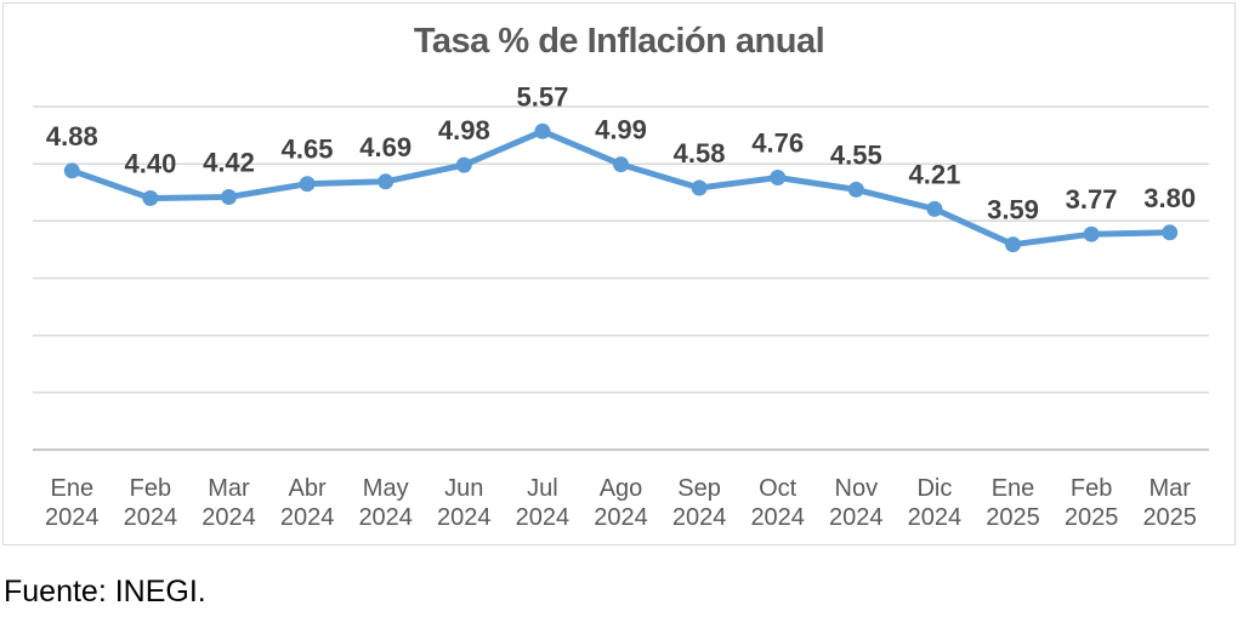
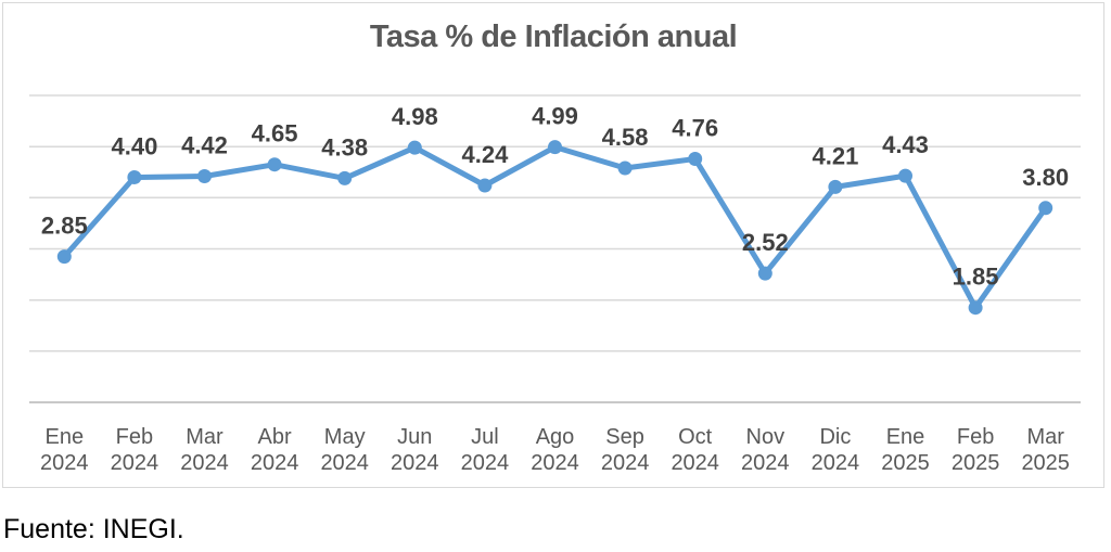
Ene 2024: 4.88 -> 2.85
May 2024: 4.69 -> 4.38
Jul 2024: 5.57 -> 4.24
Nov 2024: 4.55 -> 2.52
Ene 2025: 3.59 -> 4.43
Feb 2025: 3.77 -> 1.85
